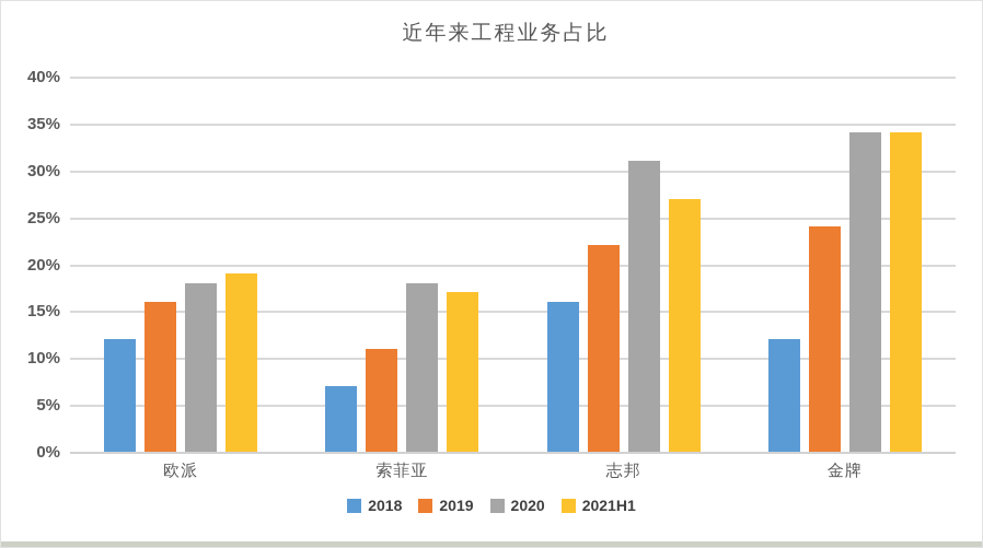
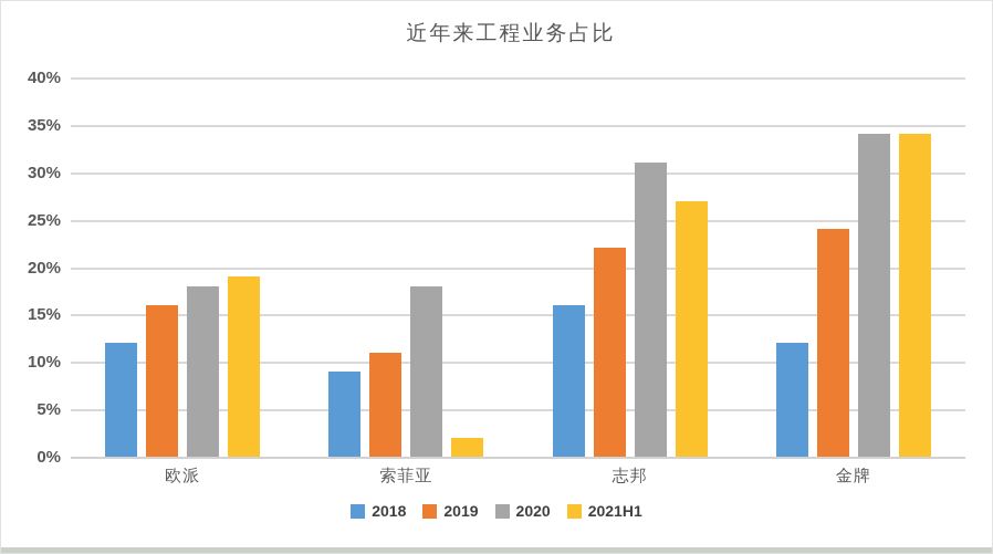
2018/索菲亚: 7% -> 9%
2021H1/索菲亚: 17% -> 2%
